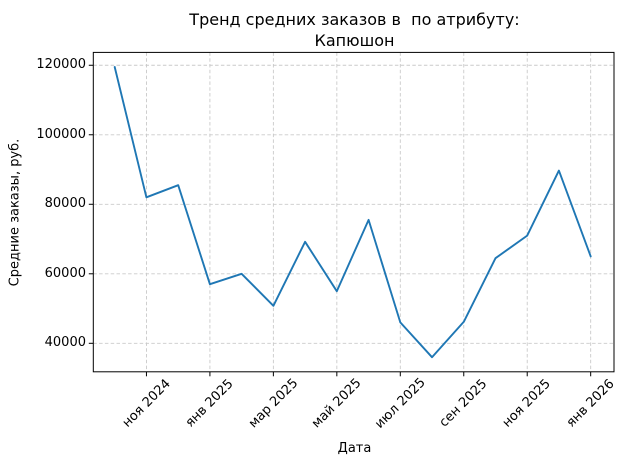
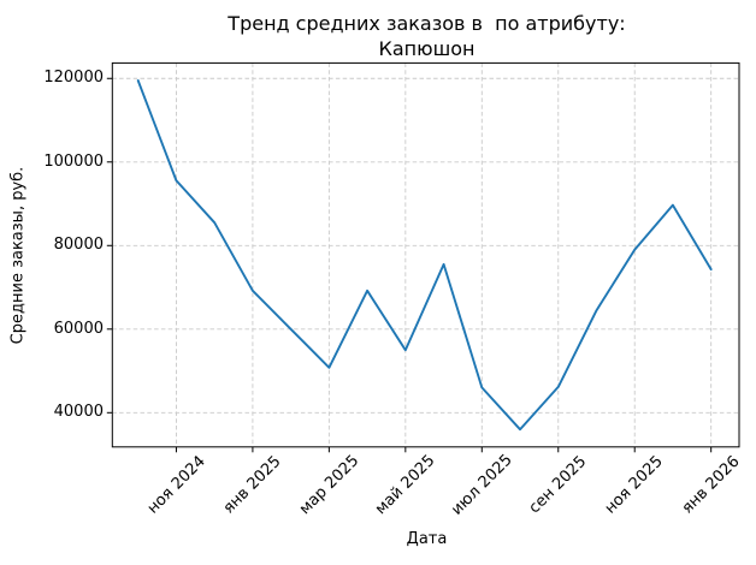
ноя 2024: 82000 -> 96000
янв 2025: 57000 -> 69000
ноя 2025: 71000 -> 79000
янв 2026: 65000 -> 74000
